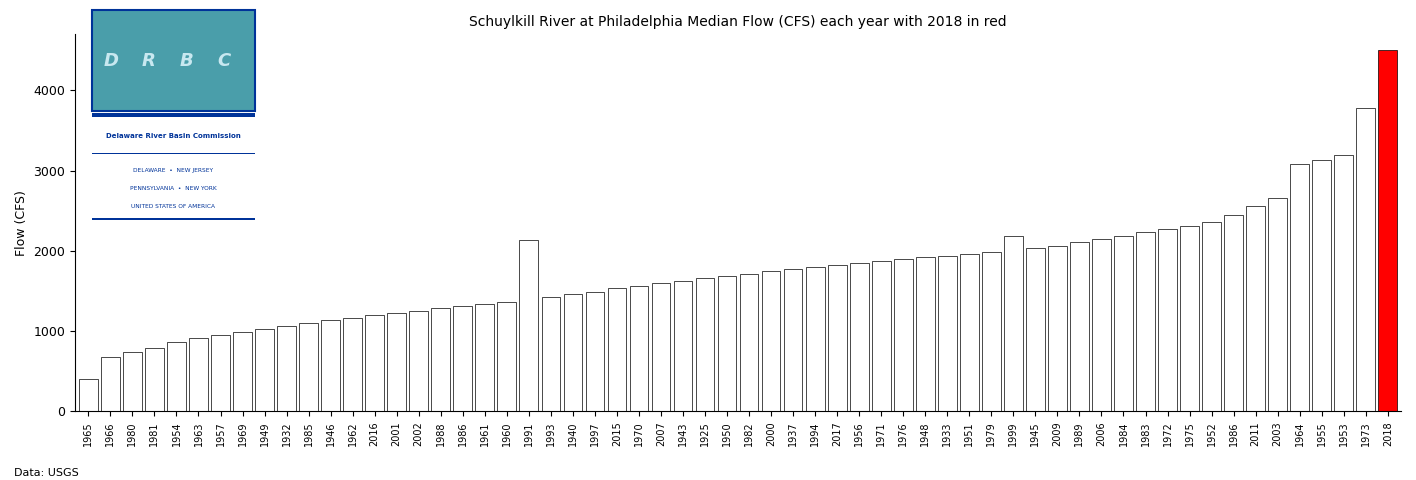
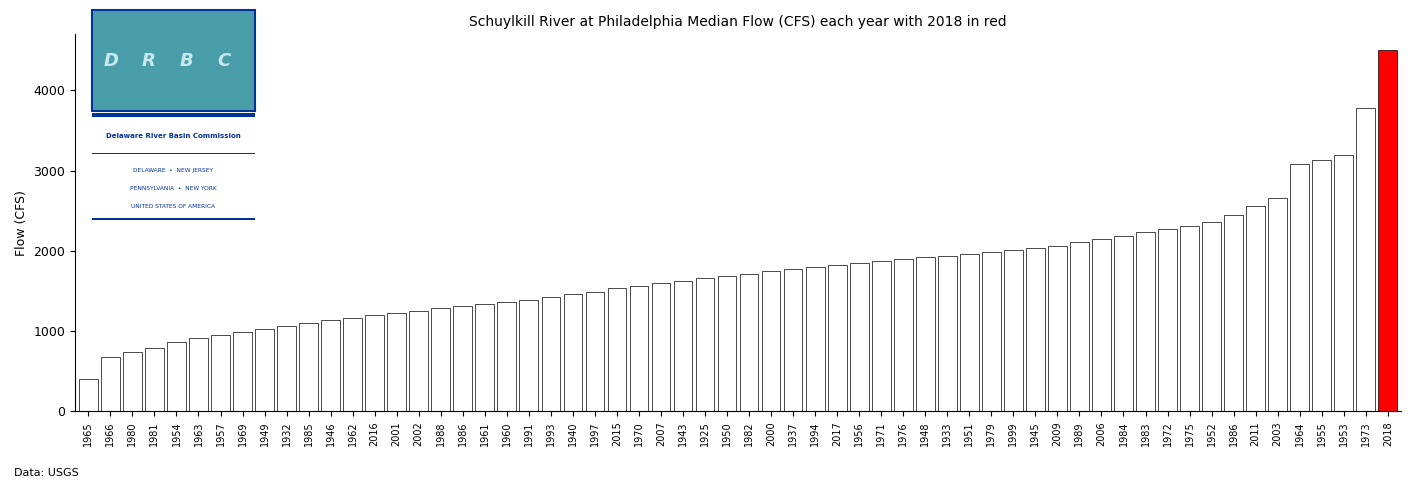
1991: 2140 -> 1390
1999: 2180 -> 2010
